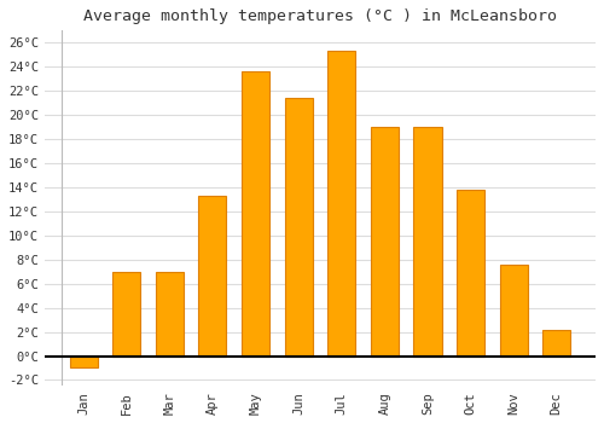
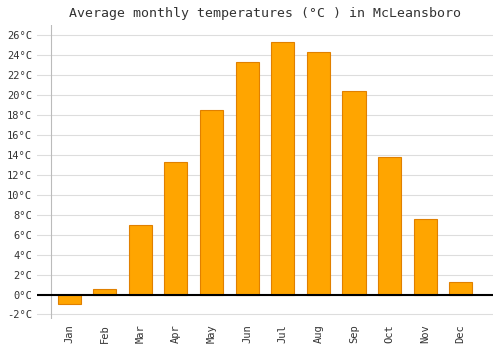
Feb: 7.0°C -> 0.6°C
May: 23.6°C -> 18.5°C
Jun: 21.4°C -> 23.3°C
Aug: 19.0°C -> 24.3°C
Sep: 19.0°C -> 20.4°C
Dec: 2.2°C -> 1.3°C
